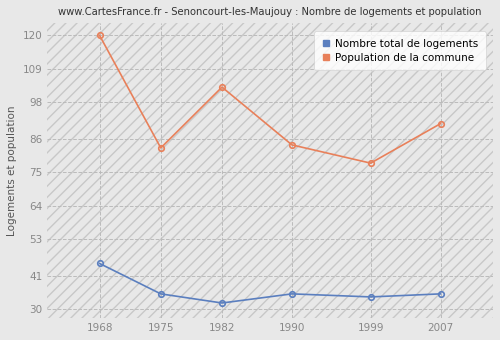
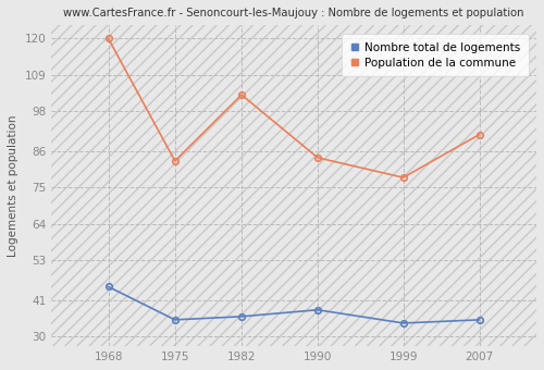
Nombre total de logements/1982: 32 -> 36
Nombre total de logements/1990: 35 -> 38
